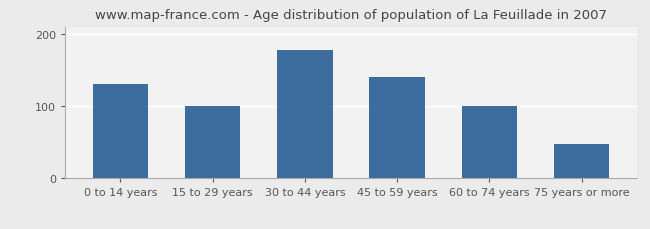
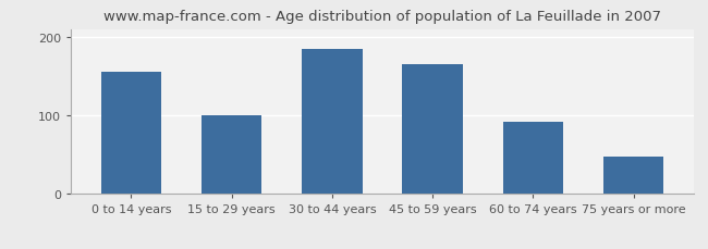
0 to 14 years: 130 -> 155
30 to 44 years: 178 -> 185
45 to 59 years: 140 -> 165
60 to 74 years: 100 -> 92
